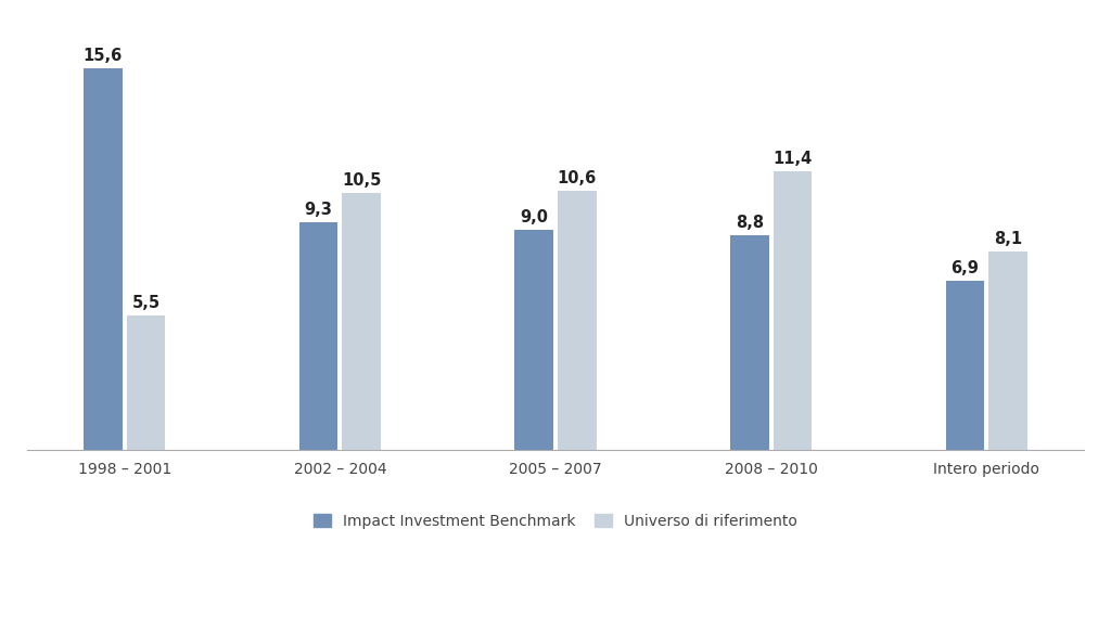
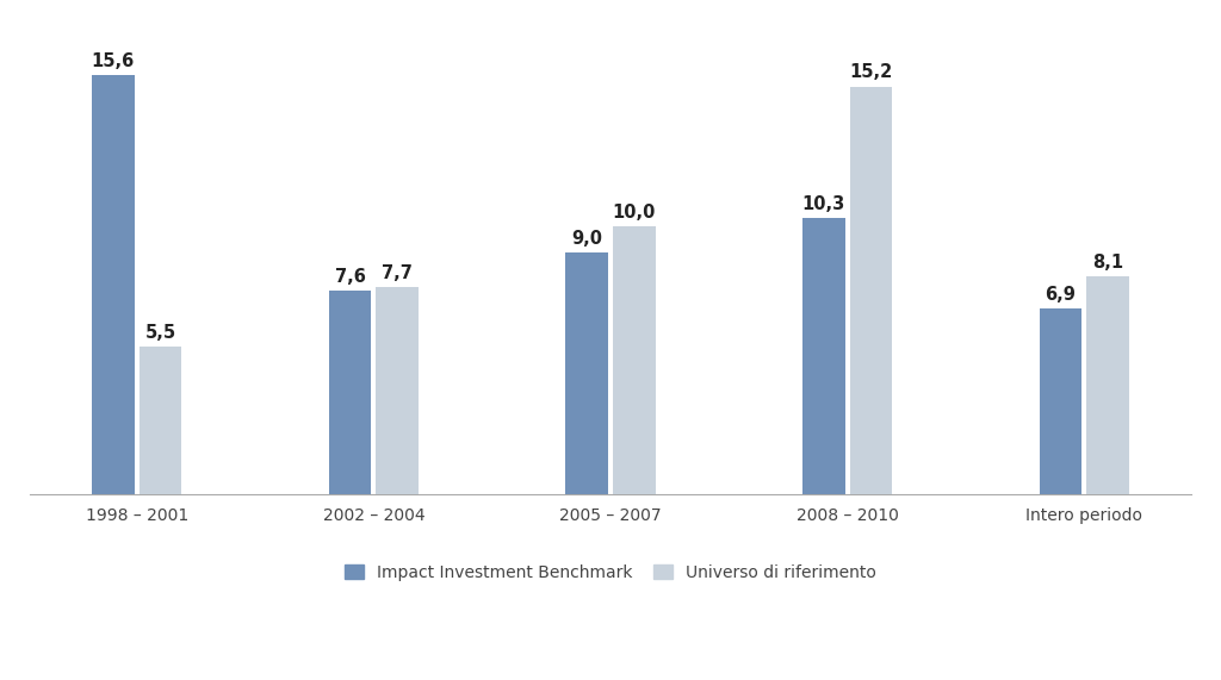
Impact Investment Benchmark/2002 – 2004: 9,3 -> 7,6
Universo di riferimento/2002 – 2004: 10,5 -> 7,7
Universo di riferimento/2005 – 2007: 10,6 -> 10,0
Impact Investment Benchmark/2008 – 2010: 8,8 -> 10,3
Universo di riferimento/2008 – 2010: 11,4 -> 15,2
